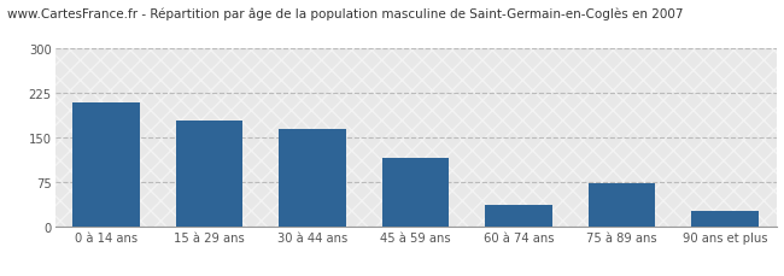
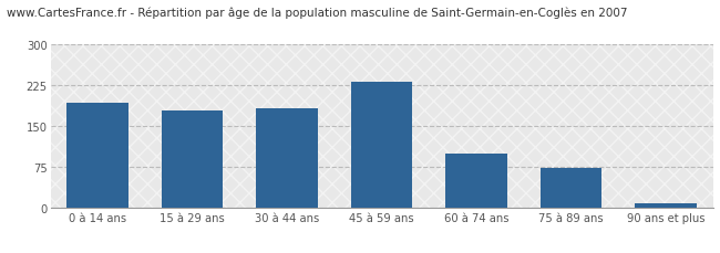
0 à 14 ans: 210 -> 192
30 à 44 ans: 165 -> 182
45 à 59 ans: 115 -> 232
60 à 74 ans: 35 -> 100
90 ans et plus: 25 -> 7
